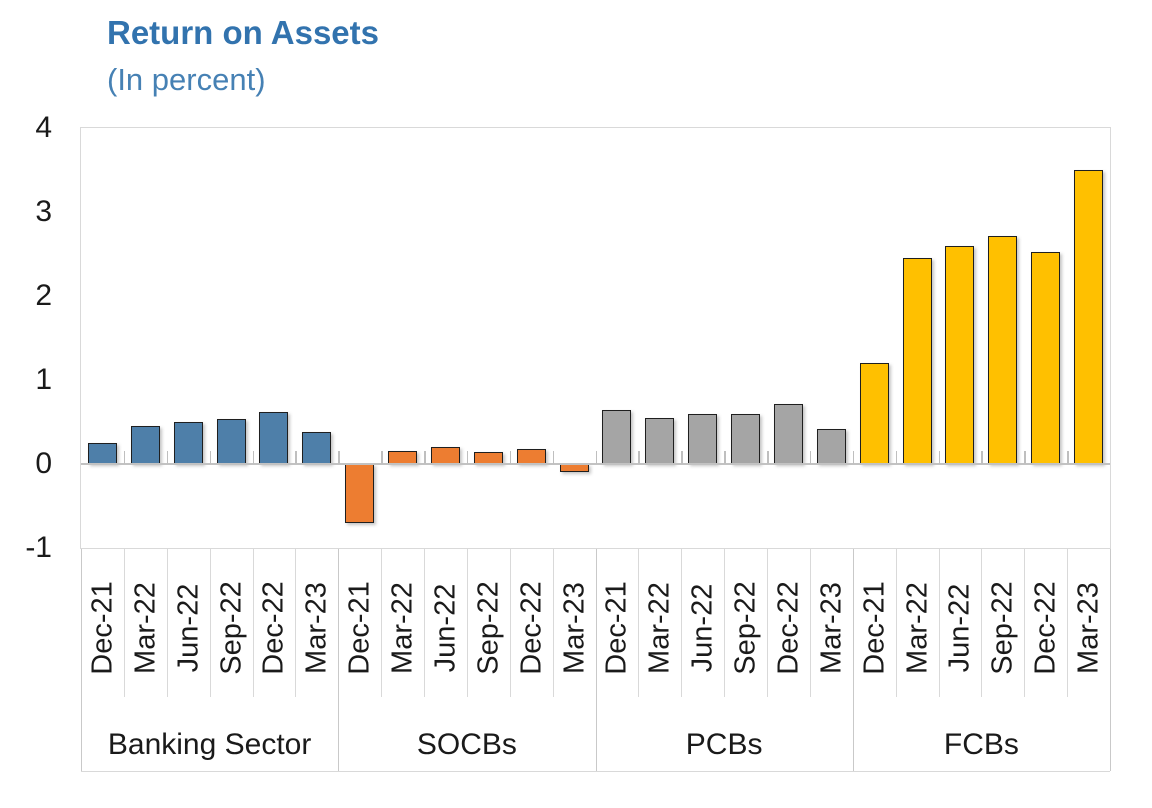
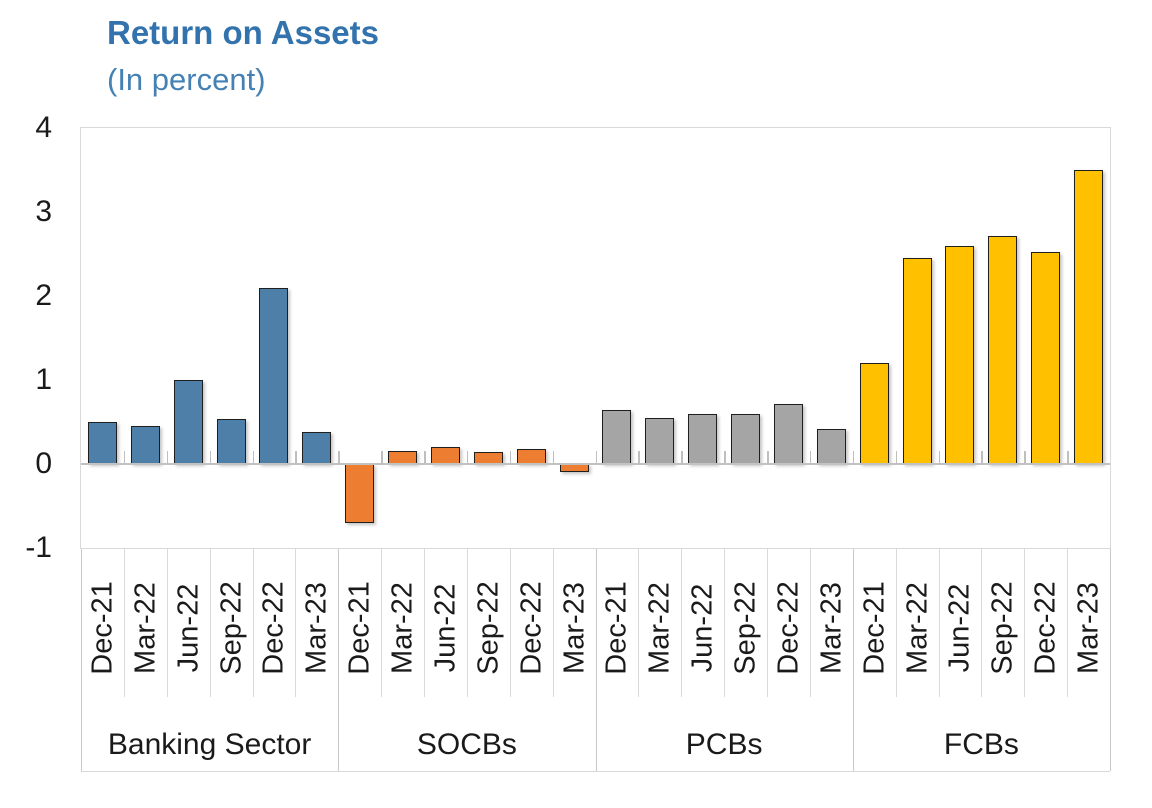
Banking Sector/Dec-21: 0.2 -> 0.5
Banking Sector/Jun-22: 0.5 -> 1.0
Banking Sector/Dec-22: 0.6 -> 2.1
